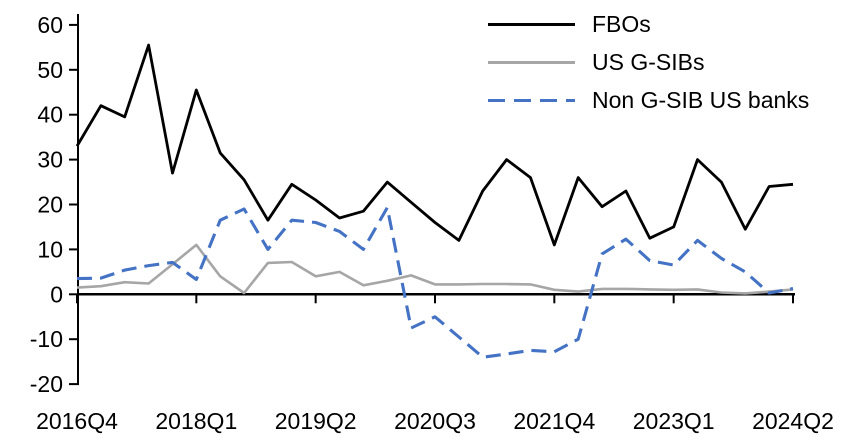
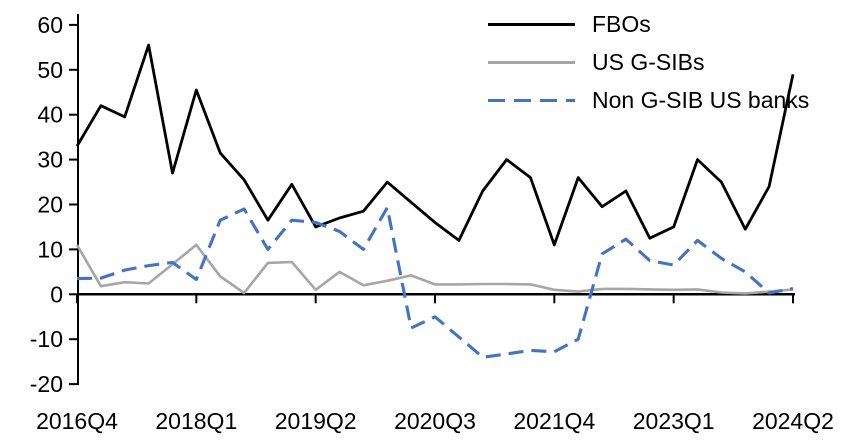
US G-SIBs/2016Q4: 2 -> 11
FBOs/2019Q2: 21 -> 15
US G-SIBs/2019Q2: 4 -> 1
FBOs/2024Q2: 24 -> 49
